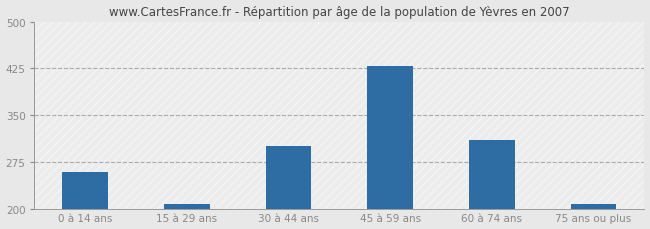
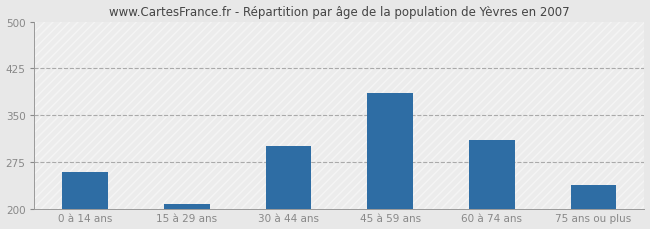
45 à 59 ans: 428 -> 386
75 ans ou plus: 207 -> 238
